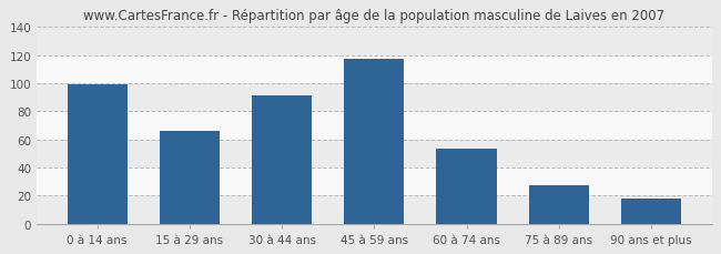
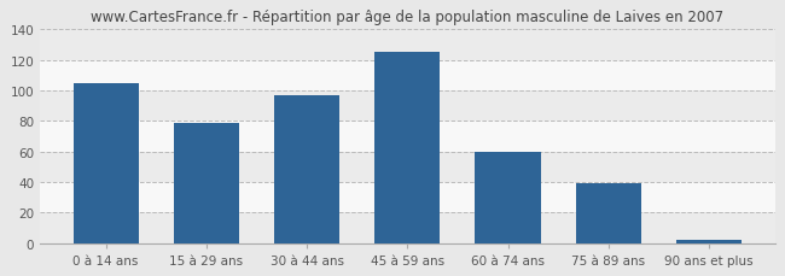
0 à 14 ans: 99 -> 105
15 à 29 ans: 66 -> 79
30 à 44 ans: 91 -> 97
45 à 59 ans: 117 -> 125
60 à 74 ans: 53 -> 60
75 à 89 ans: 27 -> 39
90 ans et plus: 18 -> 2
